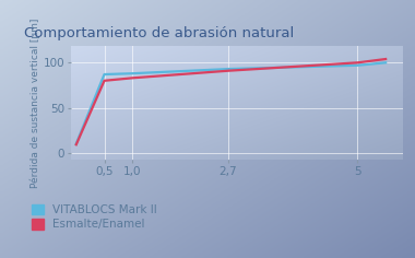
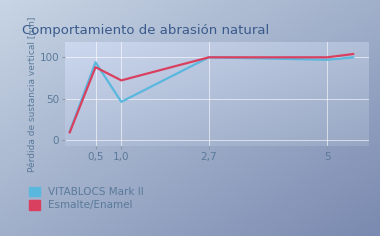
VITABLOCS Mark II/0,5: 87 -> 94
Esmalte/Enamel/0,5: 80 -> 88
VITABLOCS Mark II/1,0: 88 -> 46
Esmalte/Enamel/1,0: 83 -> 72
VITABLOCS Mark II/2,7: 93 -> 100
Esmalte/Enamel/2,7: 91 -> 100
